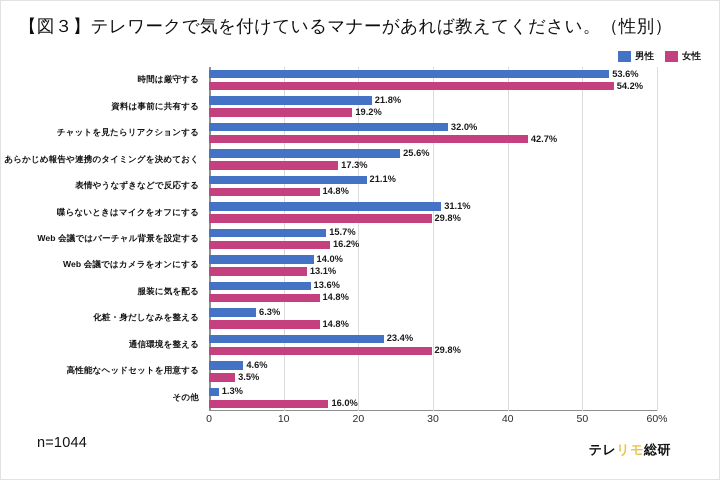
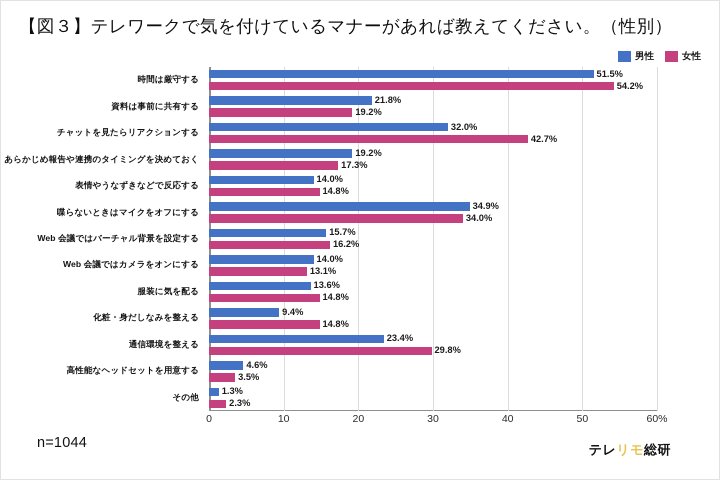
男性/時間は厳守する: 53.6% -> 51.5%
男性/あらかじめ報告や連携のタイミングを決めておく: 25.6% -> 19.2%
男性/表情やうなずきなどで反応する: 21.1% -> 14.0%
男性/喋らないときはマイクをオフにする: 31.1% -> 34.9%
女性/喋らないときはマイクをオフにする: 29.8% -> 34.0%
男性/化粧・身だしなみを整える: 6.3% -> 9.4%
女性/その他: 16.0% -> 2.3%
